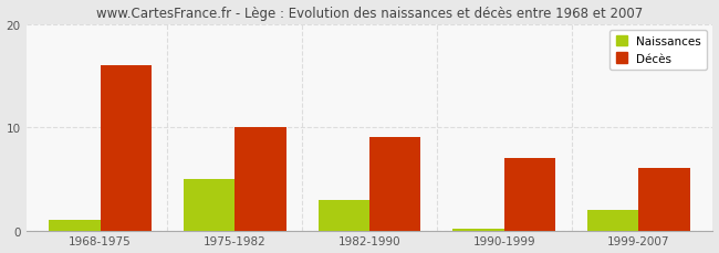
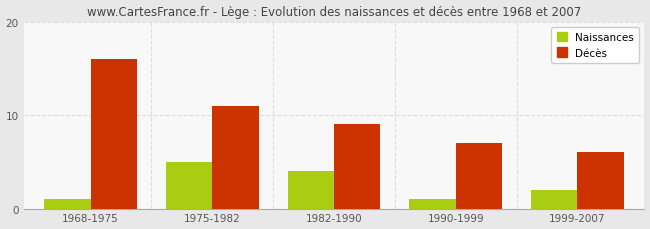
Décès/1975-1982: 10 -> 11
Naissances/1982-1990: 3.0 -> 4.0
Naissances/1990-1999: 0.2 -> 1.0
